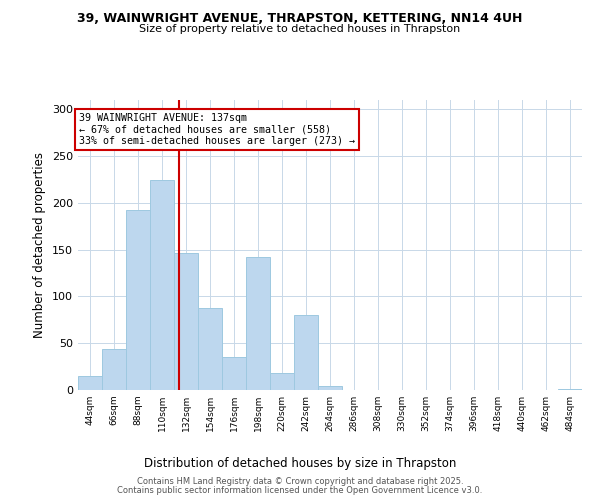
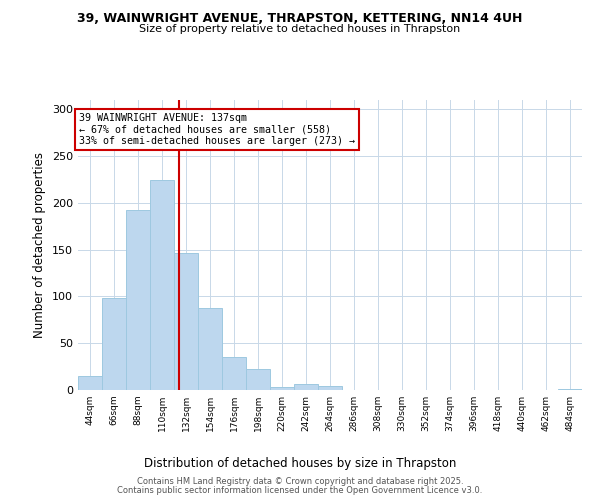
66sqm: 44 -> 98
198sqm: 142 -> 22
220sqm: 18 -> 3
242sqm: 80 -> 6
